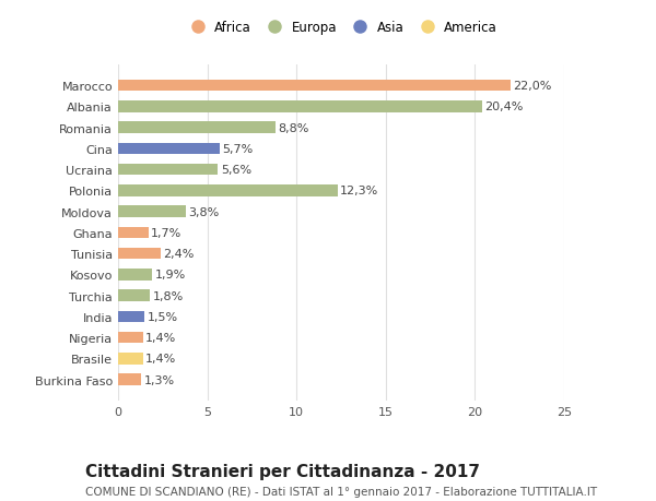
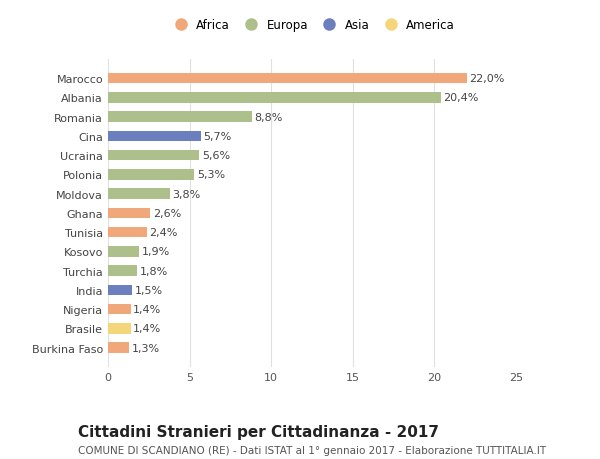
Polonia: 12,3% -> 5,3%
Ghana: 1,7% -> 2,6%
